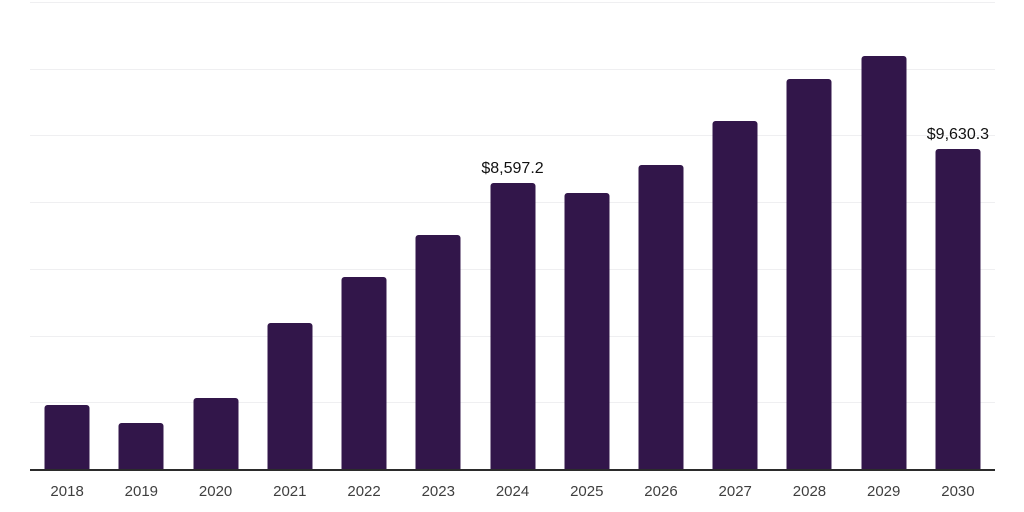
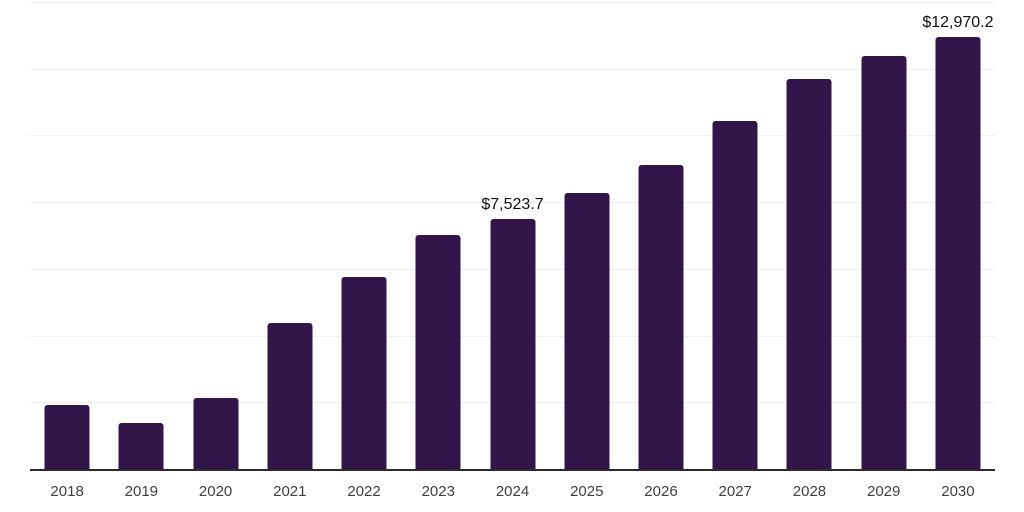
2024: $8,597.2 -> $7,523.7
2030: $9,630.3 -> $12,970.2
